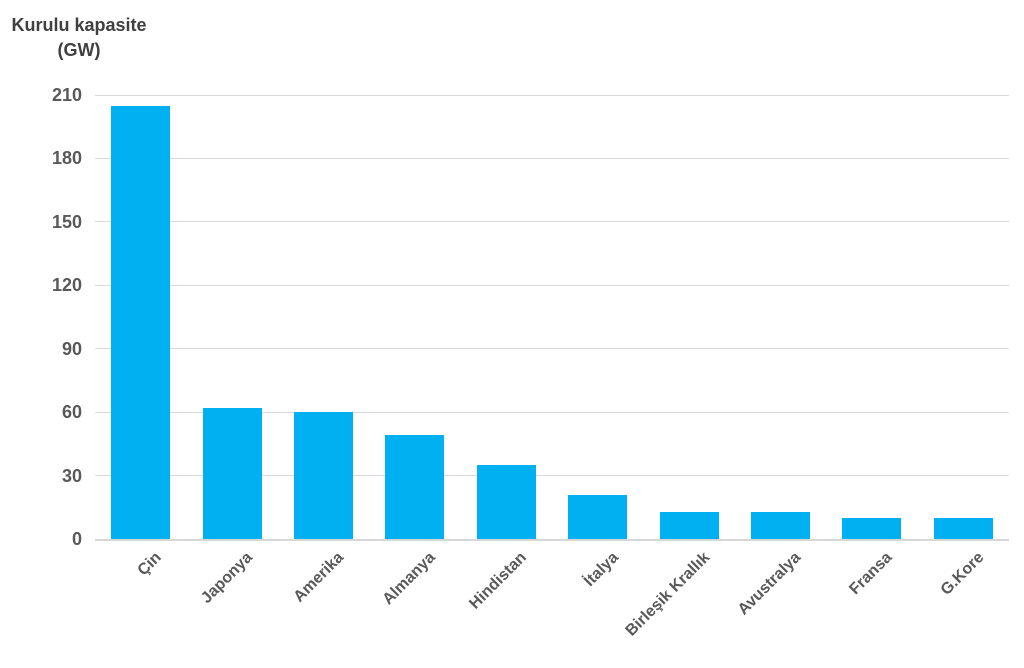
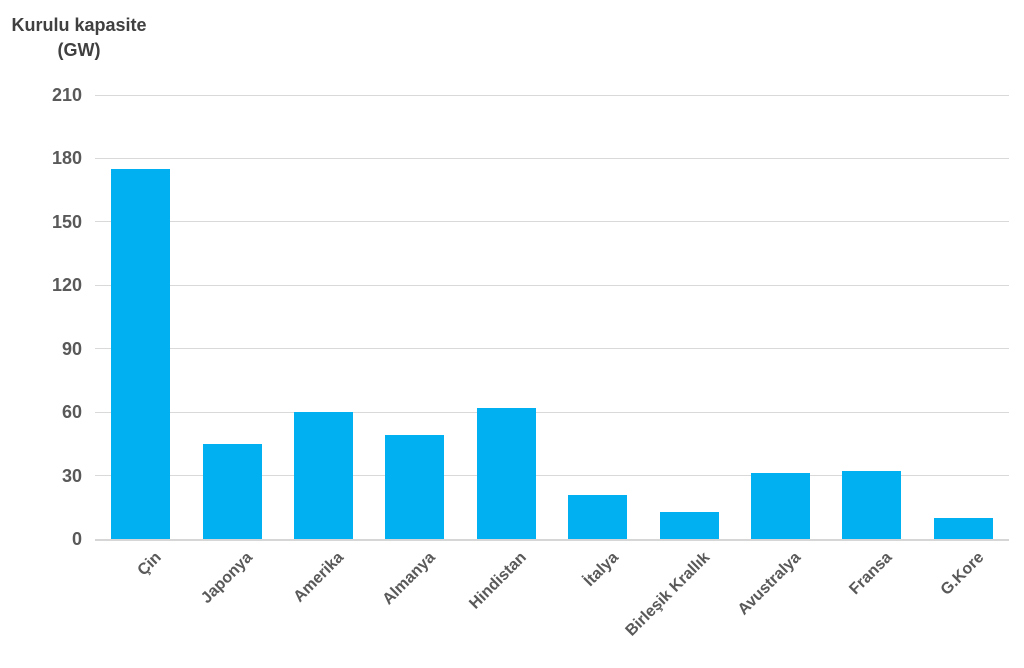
Çin: 205 -> 175
Japonya: 62 -> 45
Hindistan: 35 -> 62
Avustralya: 13 -> 31
Fransa: 10 -> 32
